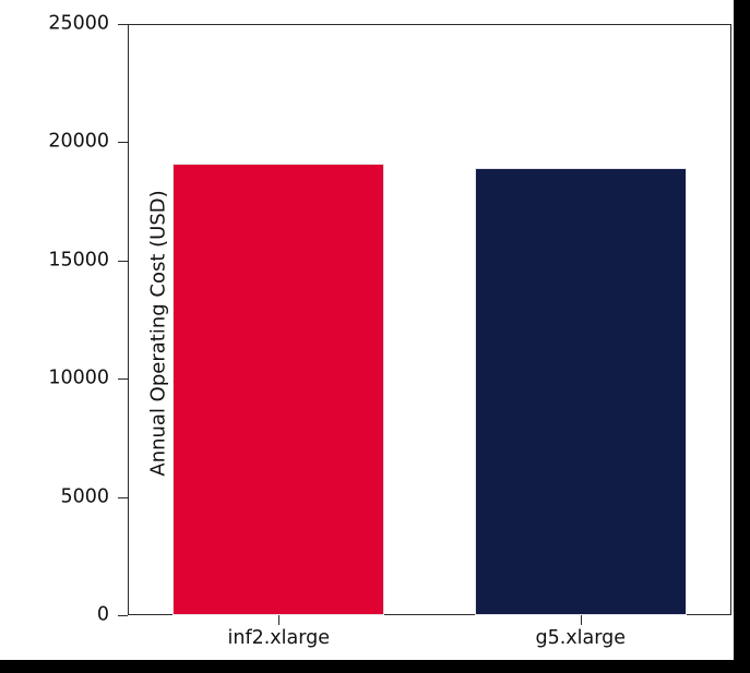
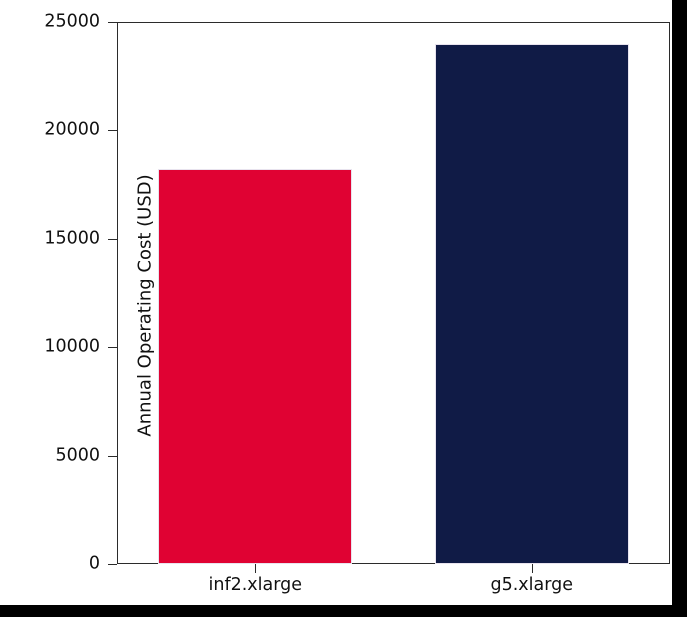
inf2.xlarge: 19100 -> 18200
g5.xlarge: 18900 -> 24000
